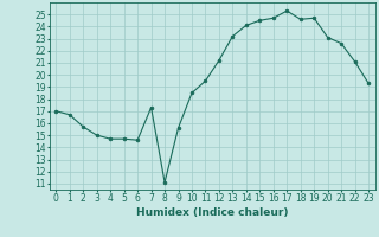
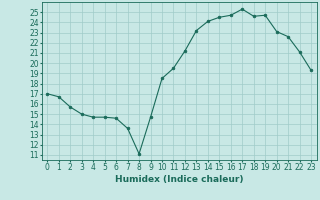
7: 17.3 -> 13.6
9: 15.6 -> 14.7
